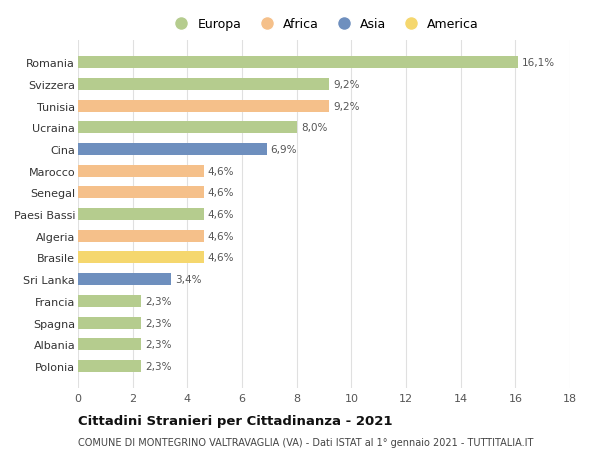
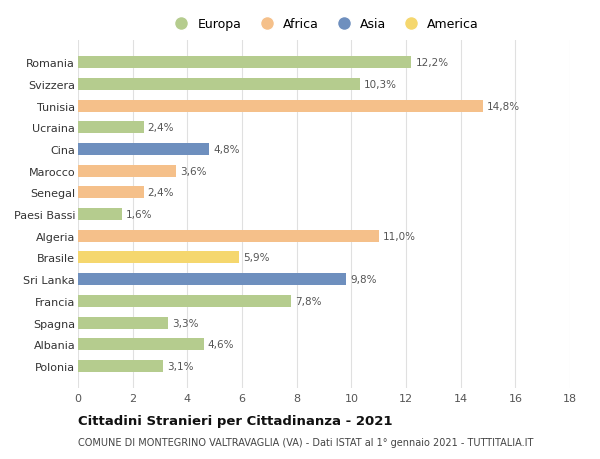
Romania: 16,1% -> 12,2%
Svizzera: 9,2% -> 10,3%
Tunisia: 9,2% -> 14,8%
Ucraina: 8,0% -> 2,4%
Cina: 6,9% -> 4,8%
Marocco: 4,6% -> 3,6%
Senegal: 4,6% -> 2,4%
Paesi Bassi: 4,6% -> 1,6%
Algeria: 4,6% -> 11,0%
Brasile: 4,6% -> 5,9%
Sri Lanka: 3,4% -> 9,8%
Francia: 2,3% -> 7,8%
Spagna: 2,3% -> 3,3%
Albania: 2,3% -> 4,6%
Polonia: 2,3% -> 3,1%
